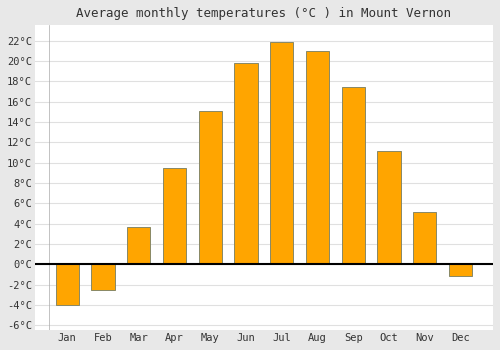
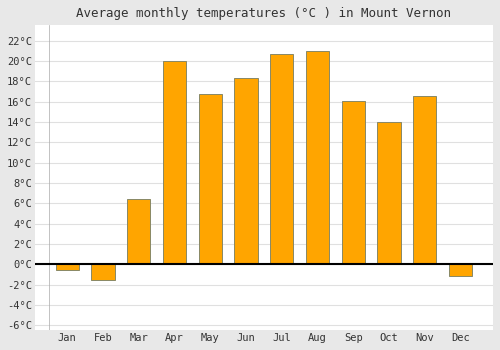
Jan: -4.0°C -> -0.6°C
Feb: -2.5°C -> -1.6°C
Mar: 3.7°C -> 6.4°C
Apr: 9.5°C -> 20.0°C
May: 15.1°C -> 16.7°C
Jun: 19.8°C -> 18.3°C
Jul: 21.9°C -> 20.7°C
Sep: 17.4°C -> 16.1°C
Oct: 11.1°C -> 14.0°C
Nov: 5.1°C -> 16.5°C
